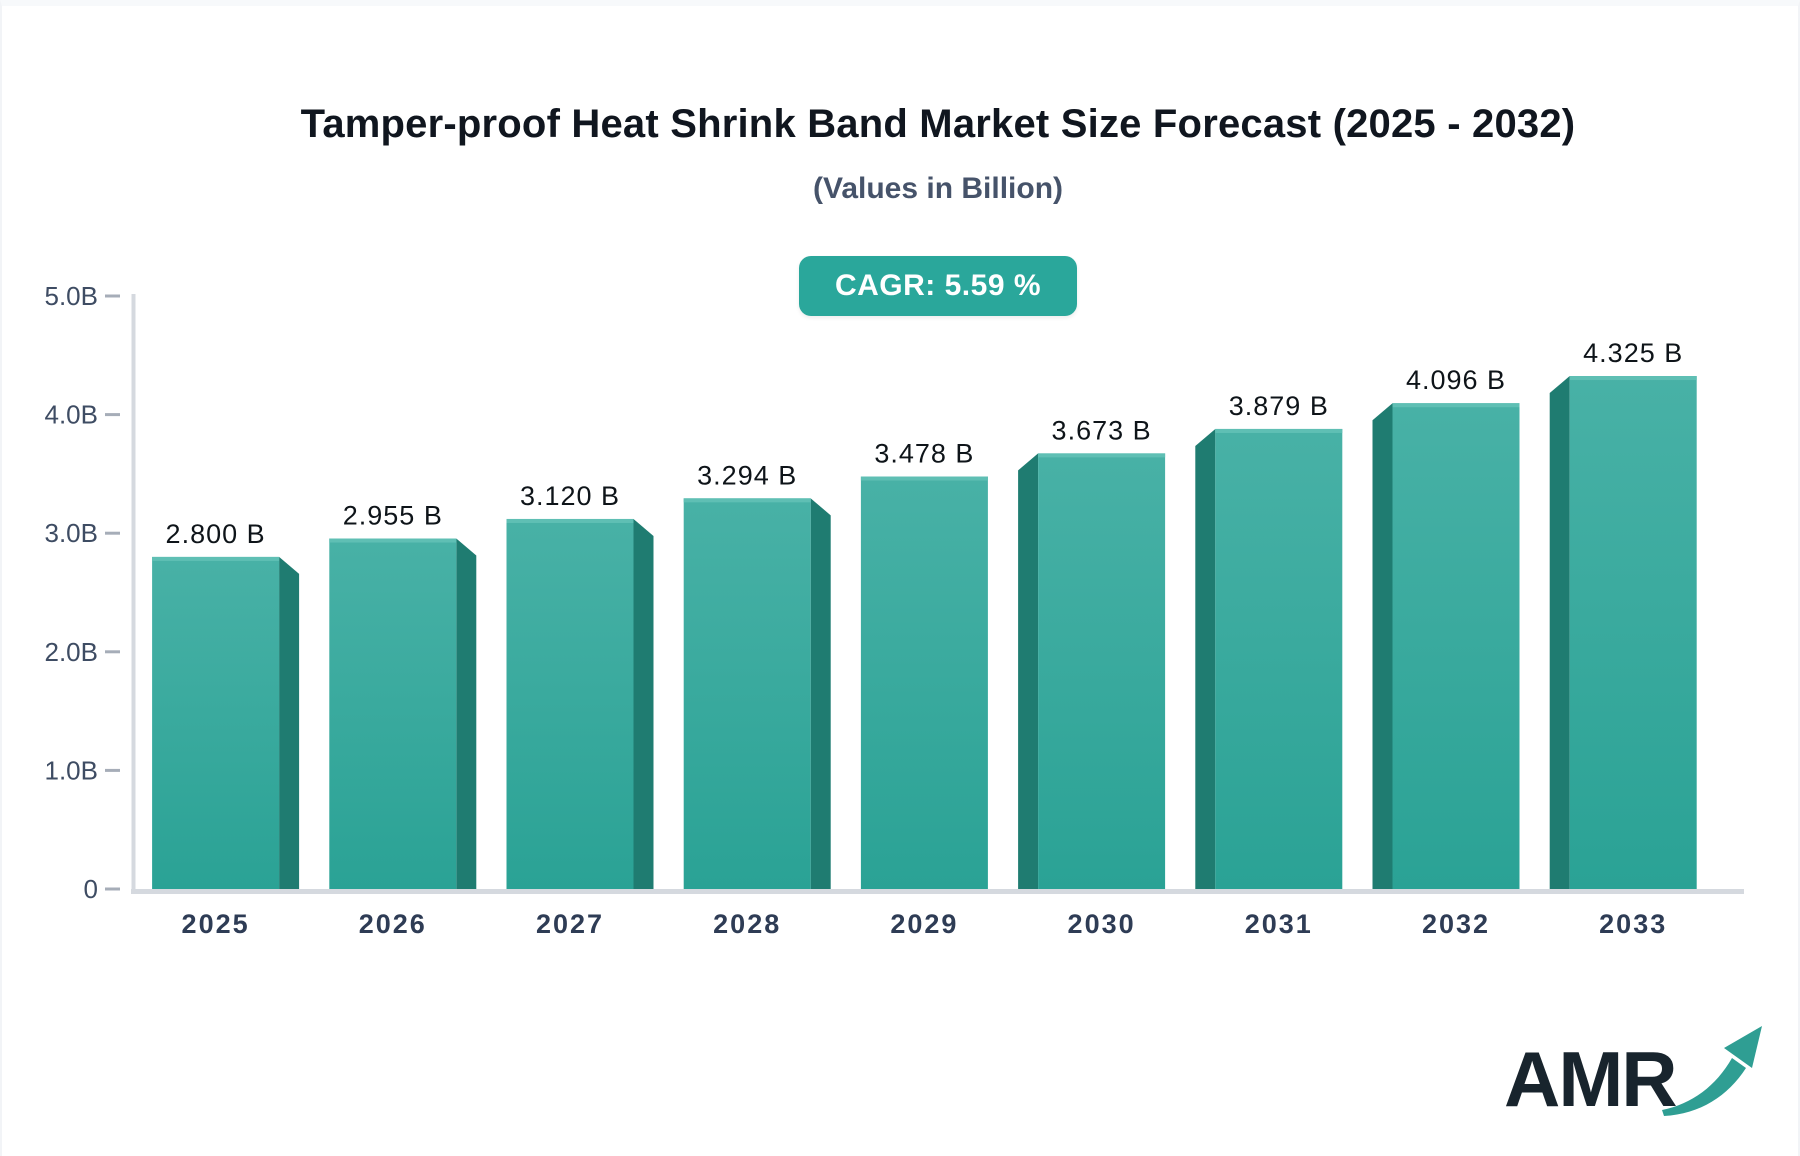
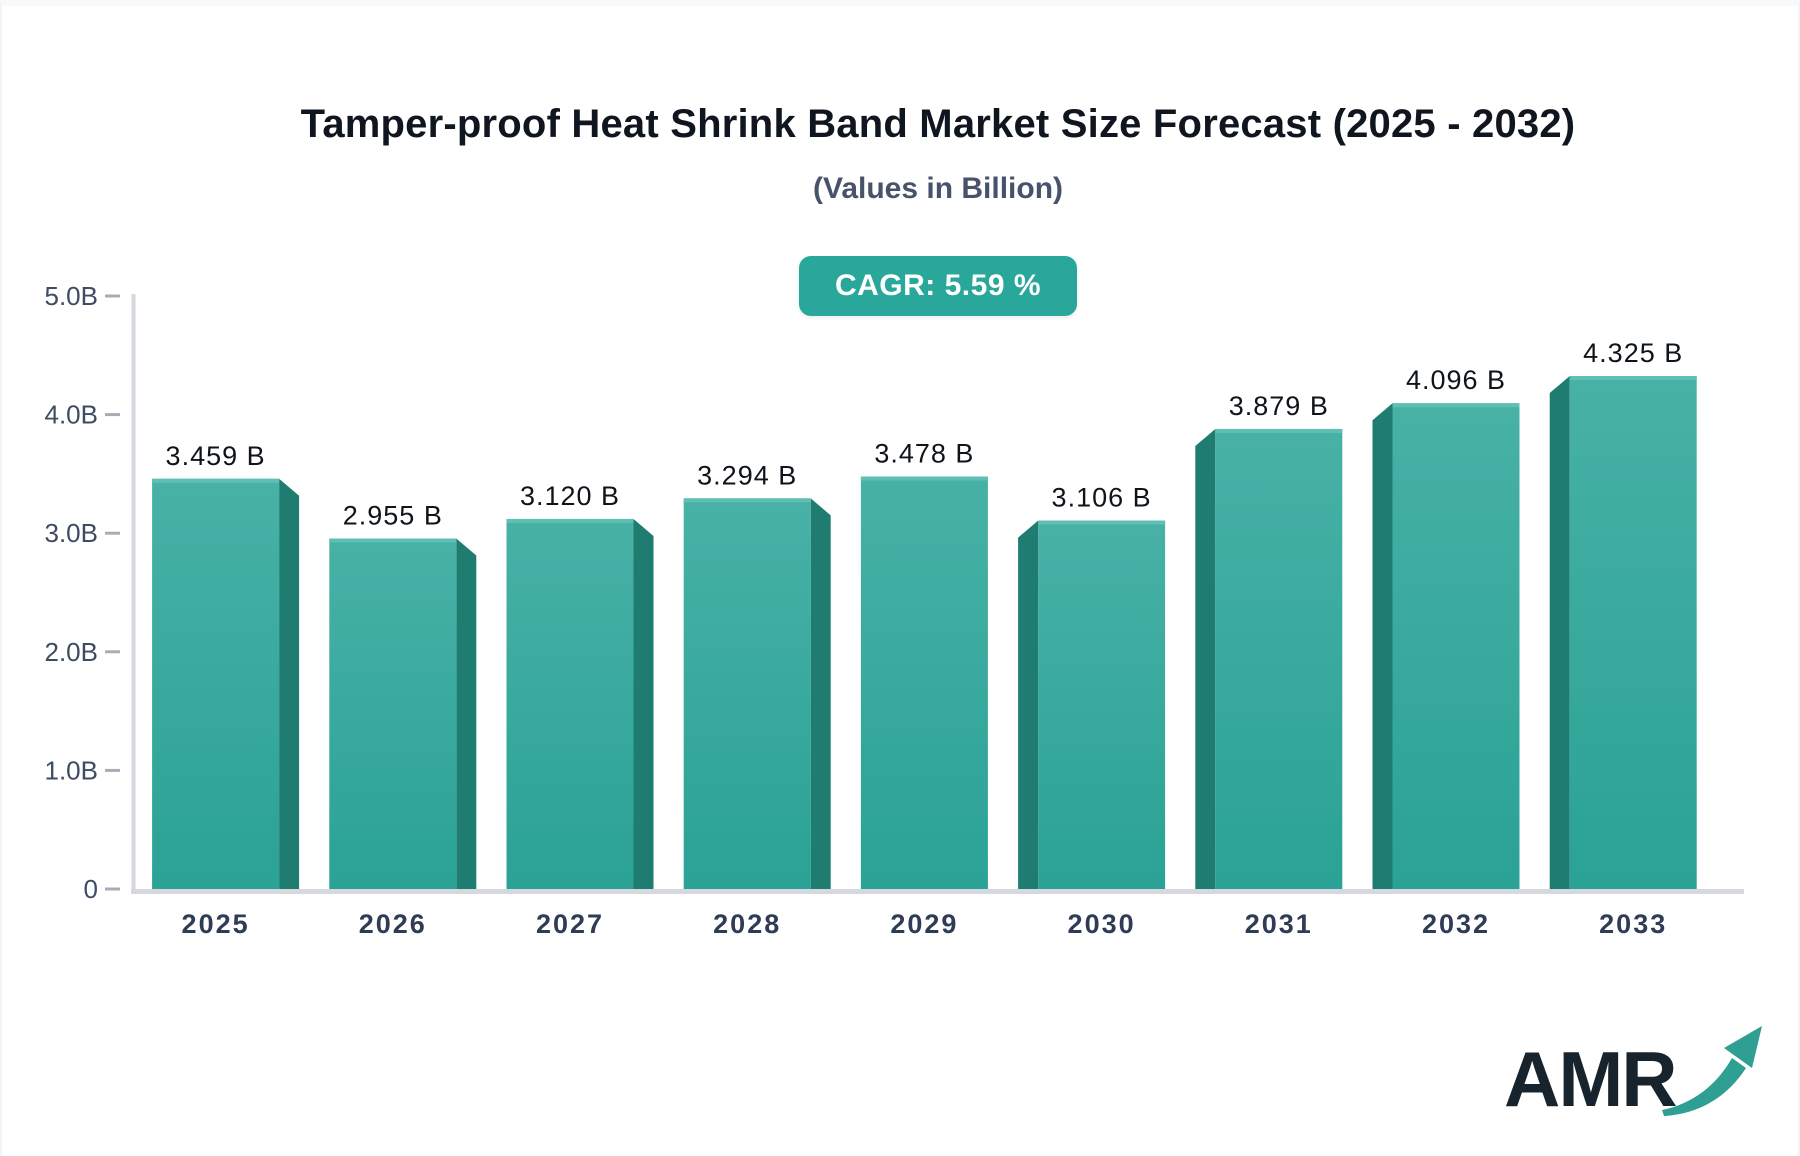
2025: 2.800 -> 3.459
2030: 3.673 -> 3.106
